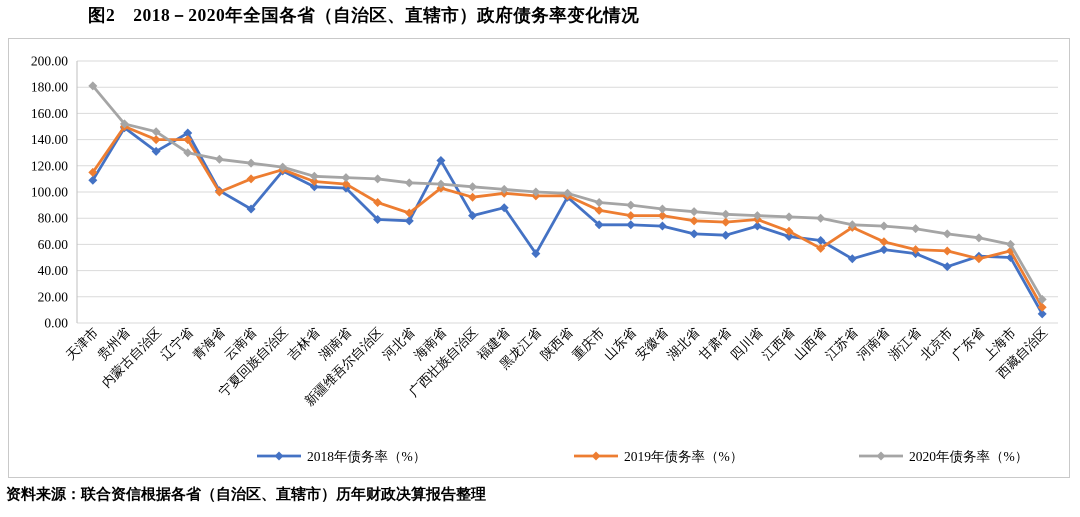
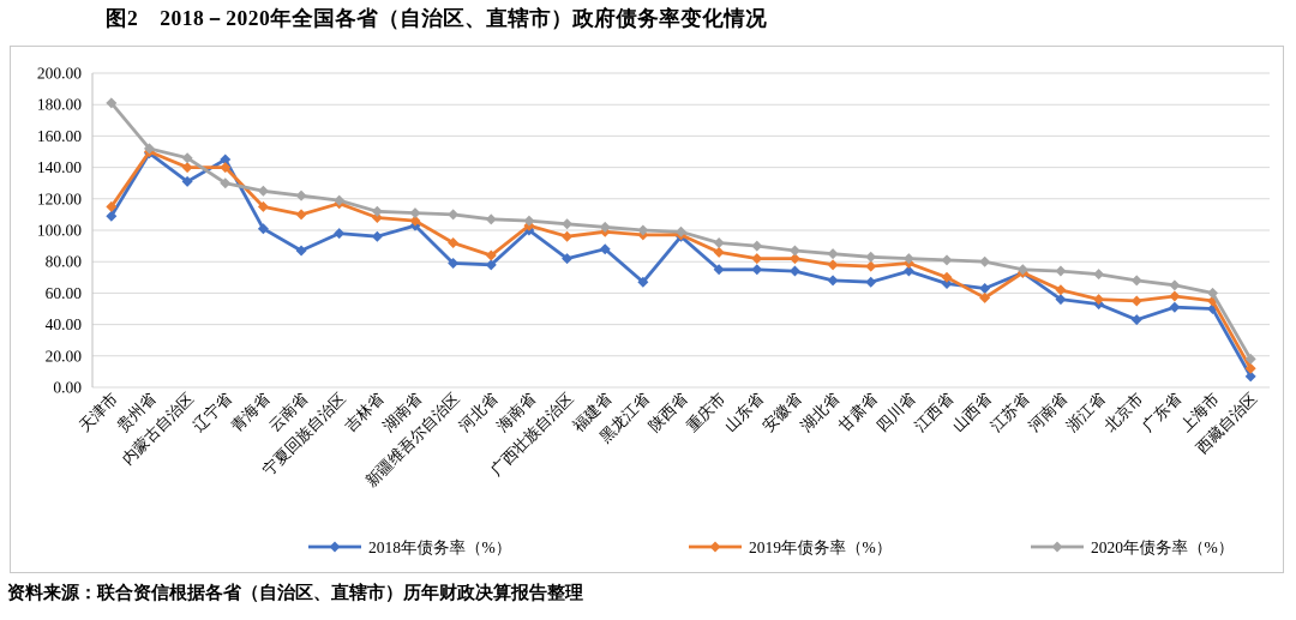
2019年债务率（%）/青海省: 100 -> 115
2018年债务率（%）/宁夏回族自治区: 116 -> 98
2018年债务率（%）/吉林省: 104 -> 96
2018年债务率（%）/海南省: 124 -> 100
2018年债务率（%）/黑龙江省: 53 -> 67
2018年债务率（%）/江苏省: 49 -> 73
2019年债务率（%）/广东省: 49 -> 58
